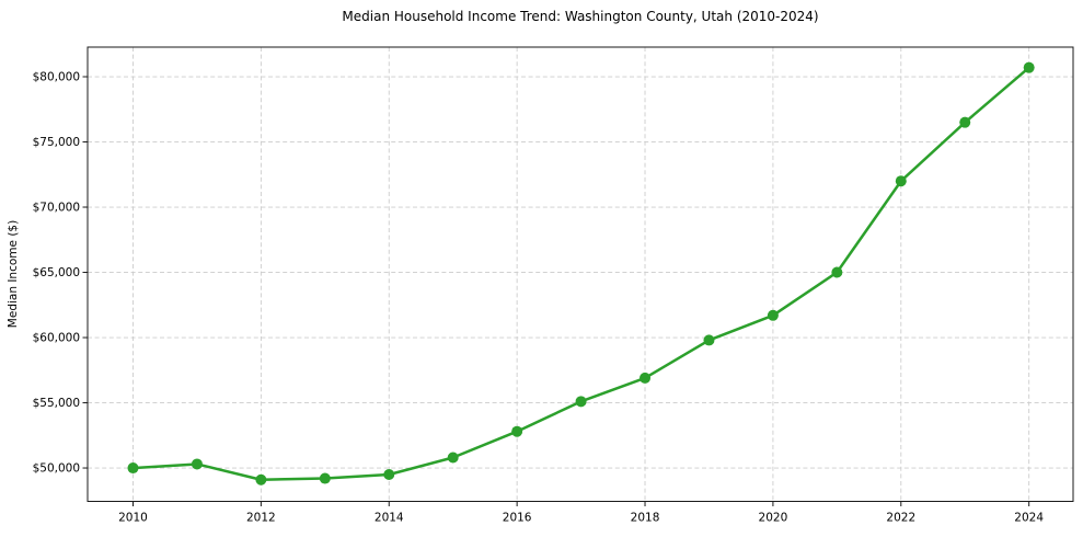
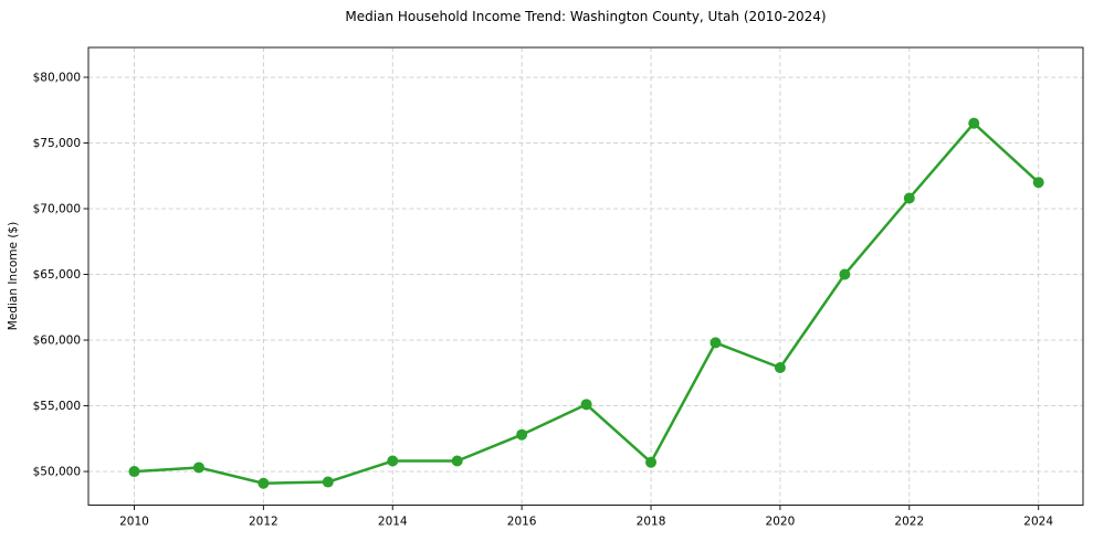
2014: $49500 -> $50800
2018: $56900 -> $50700
2020: $61700 -> $57900
2022: $72000 -> $70800
2024: $80700 -> $72000
